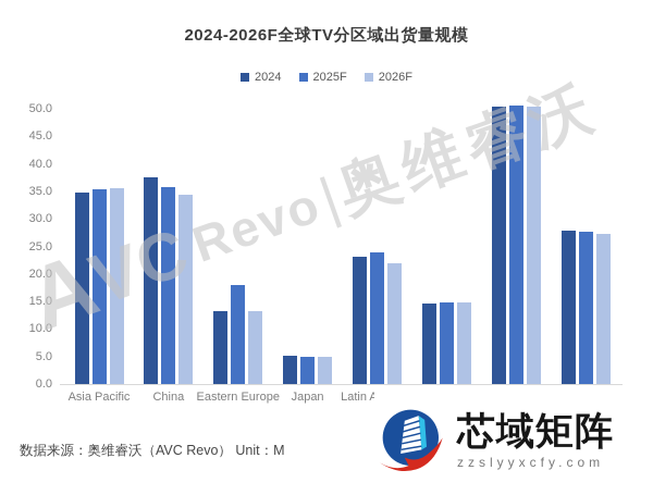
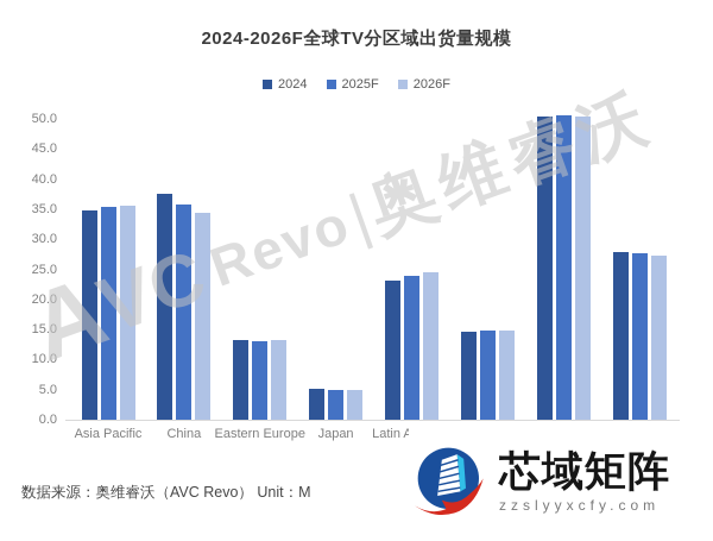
2025F/Eastern Europe: 18 -> 13
2026F/Latin America: 22 -> 24
